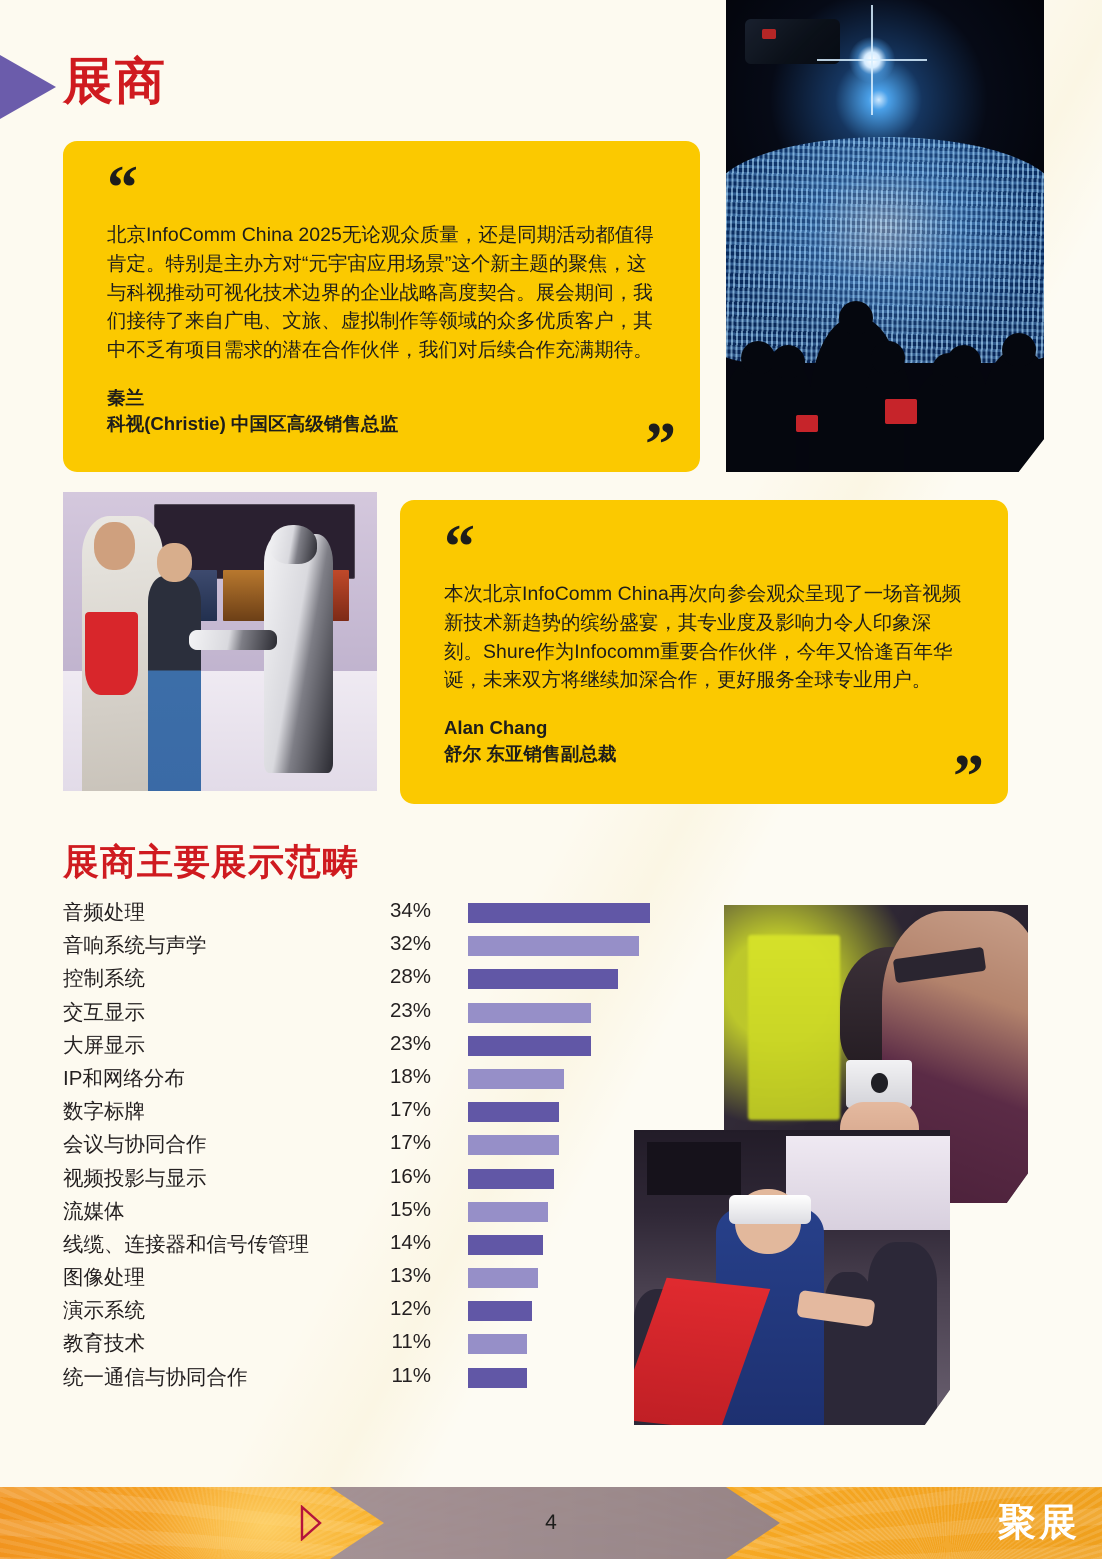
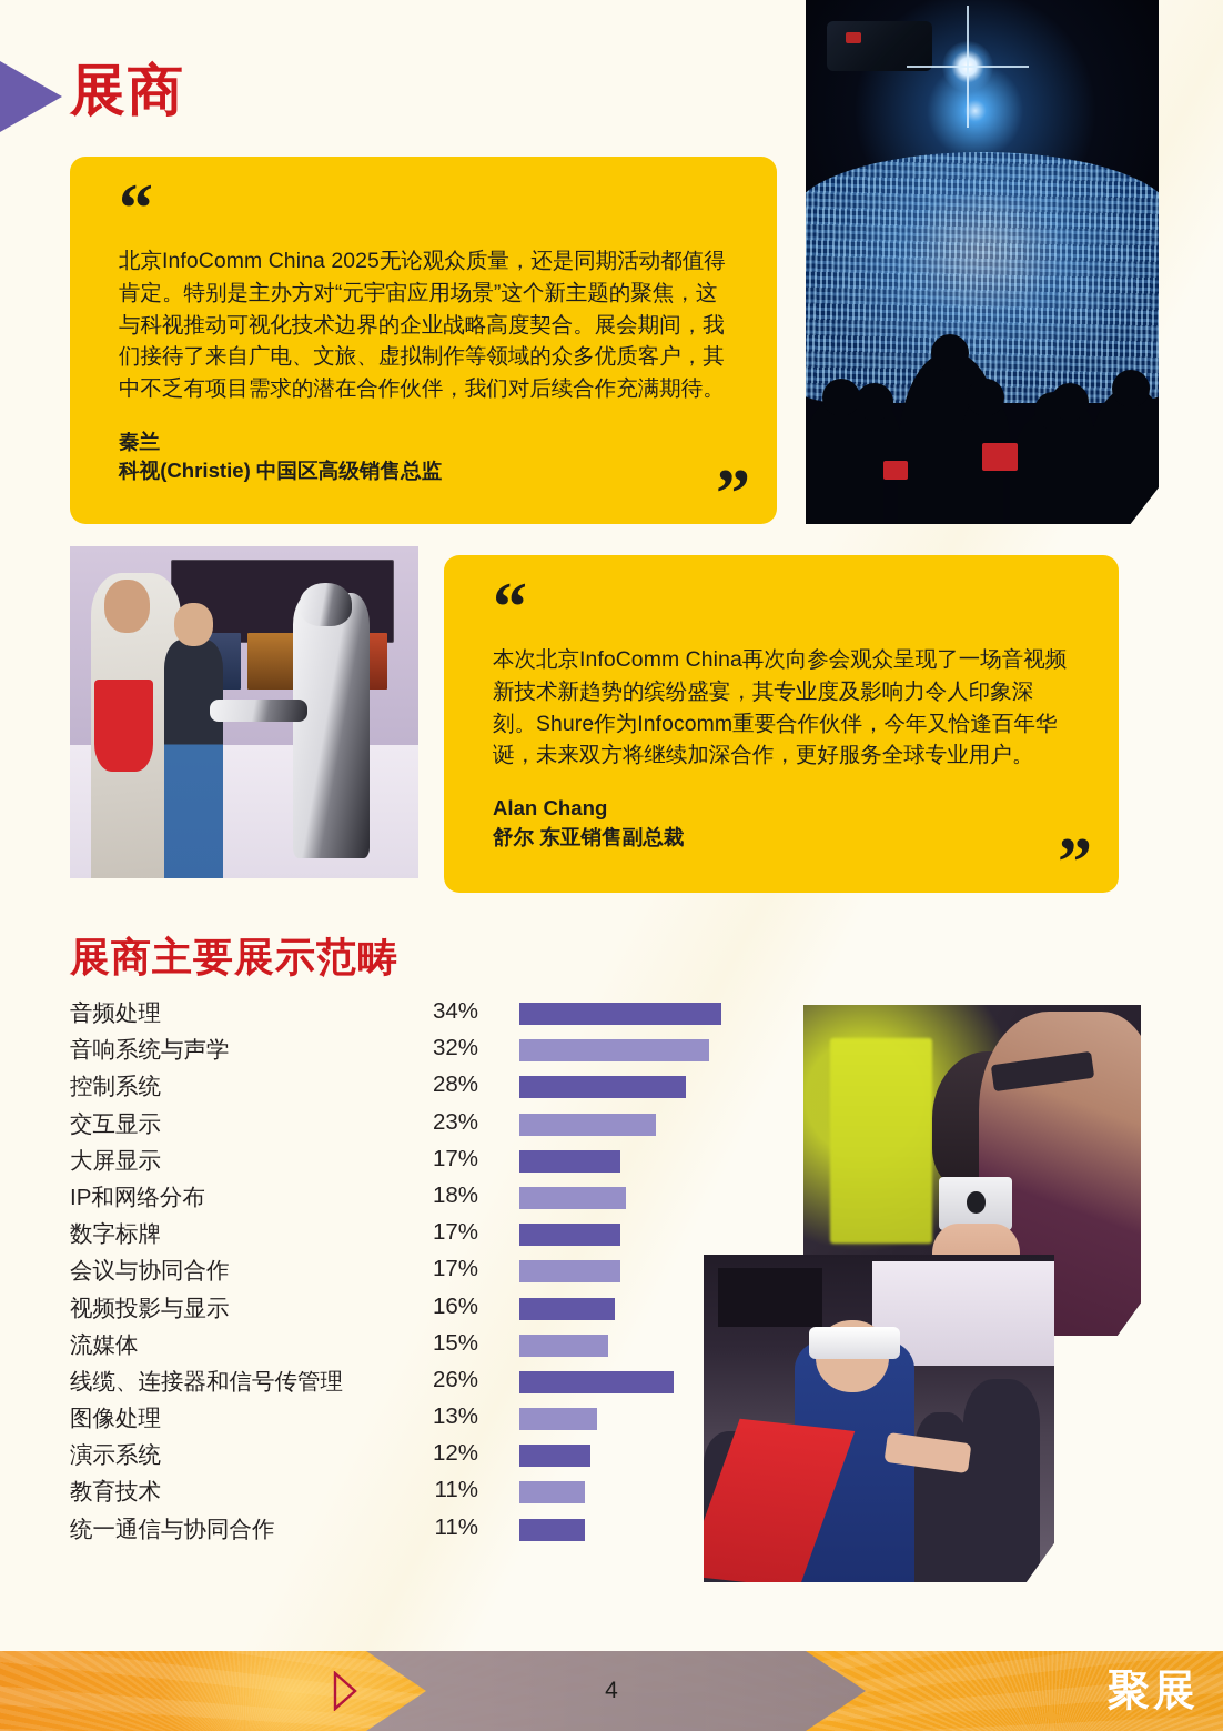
大屏显示: 23% -> 17%
线缆、连接器和信号传管理: 14% -> 26%
